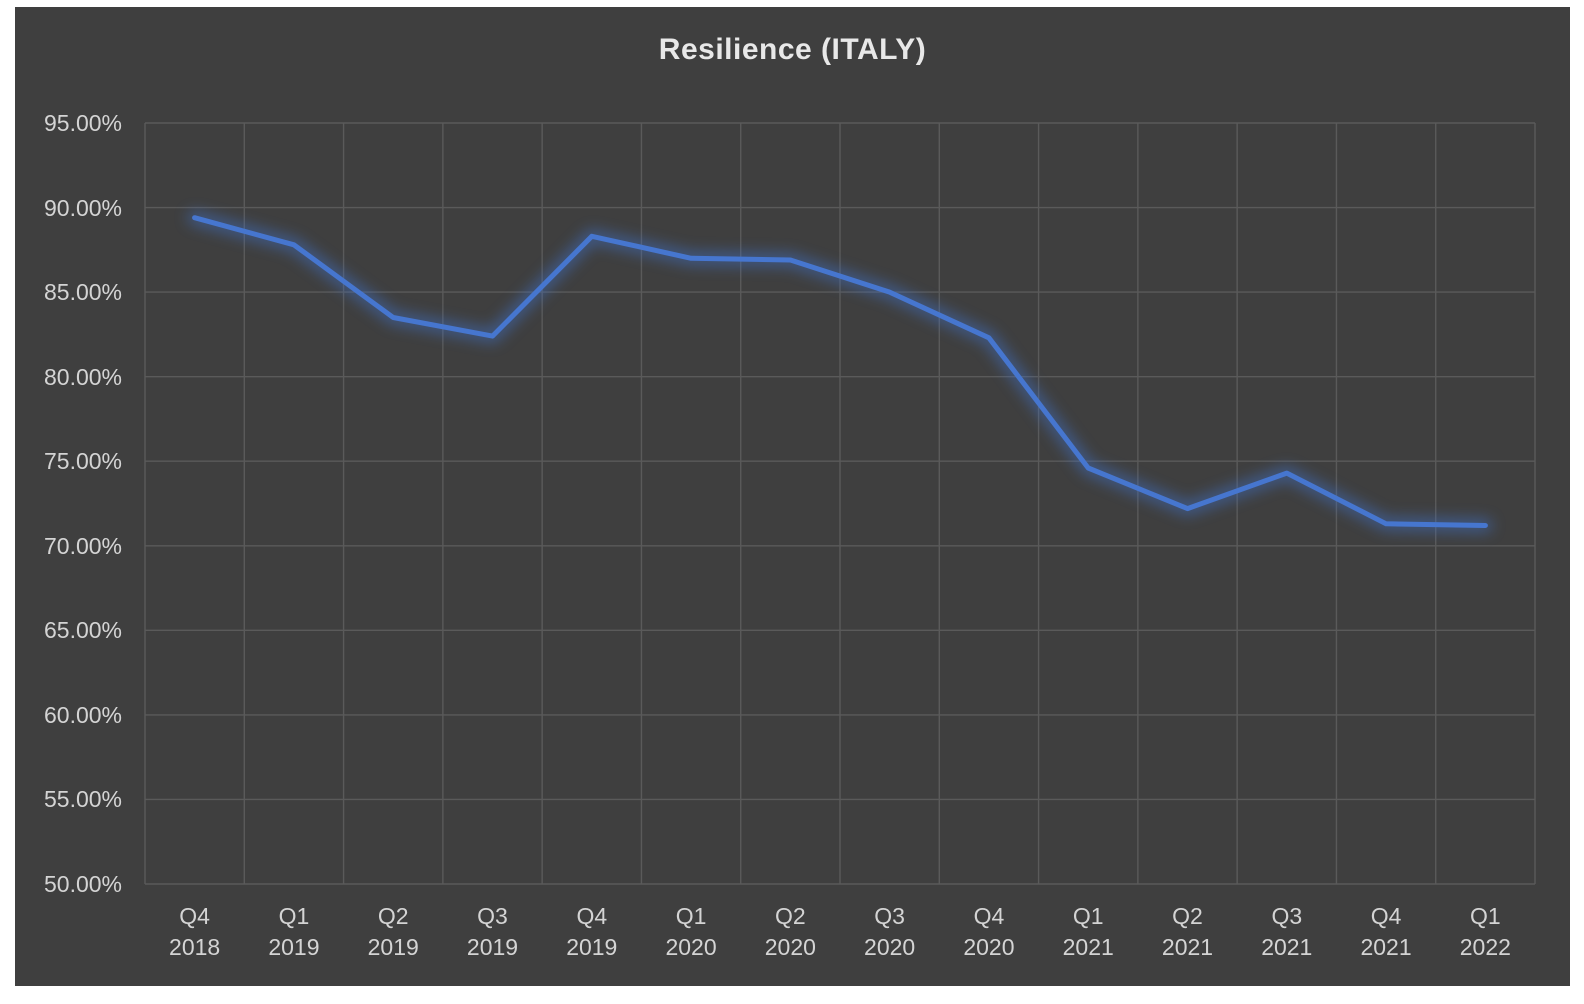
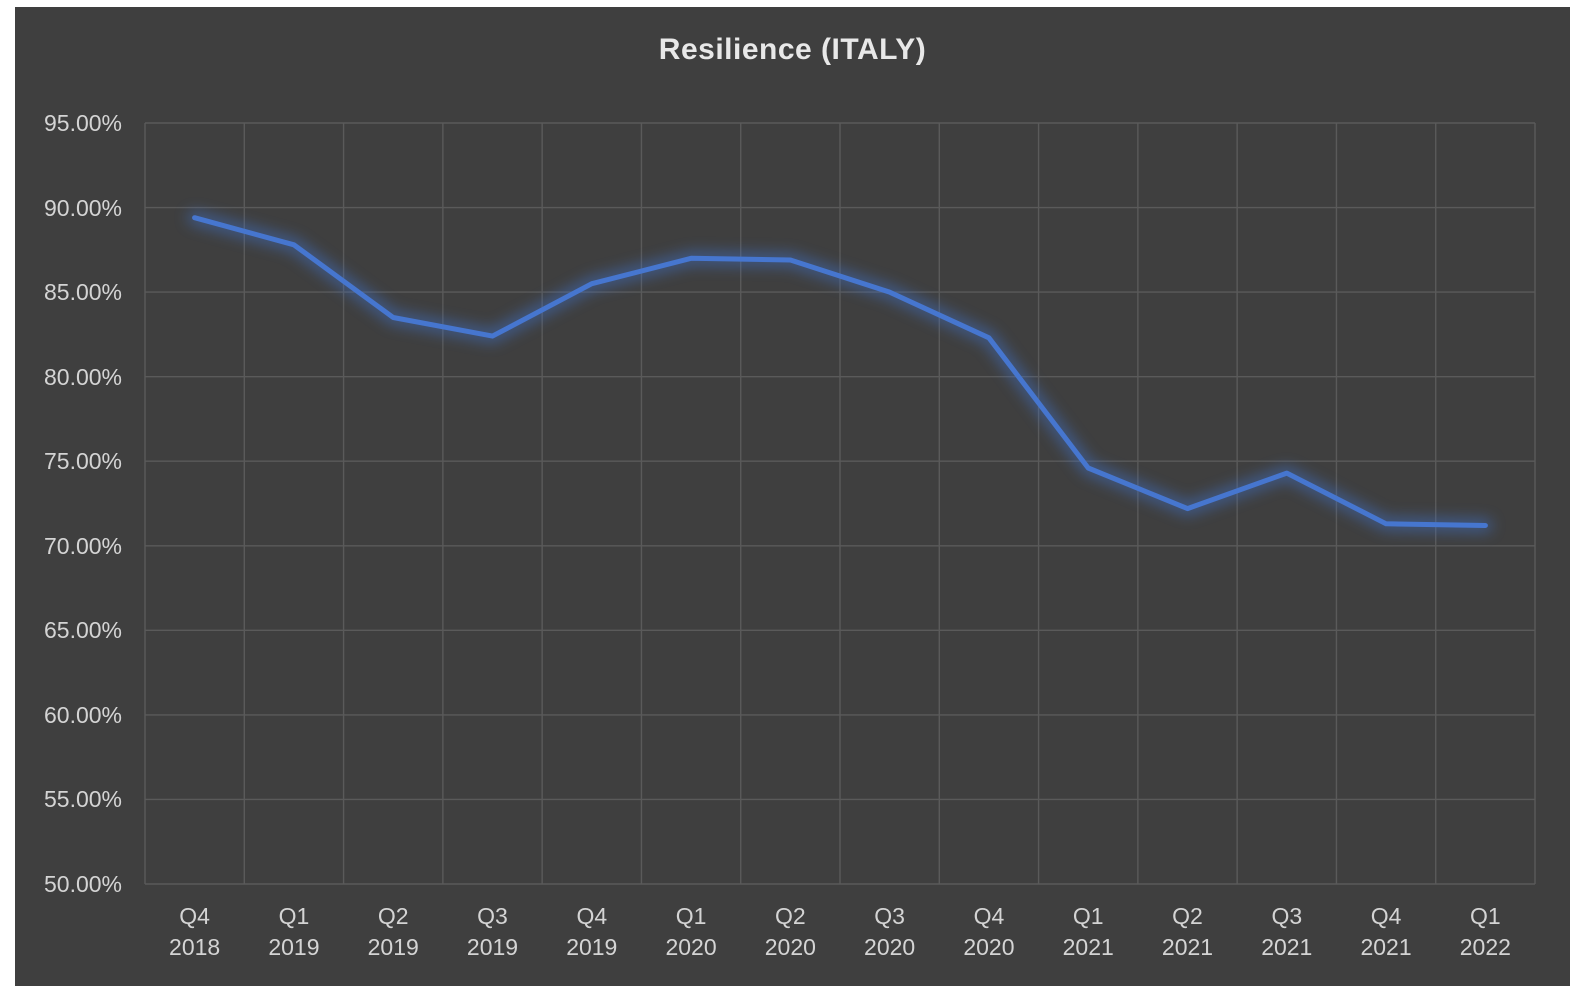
Q4 2019: 88.3% -> 85.5%
